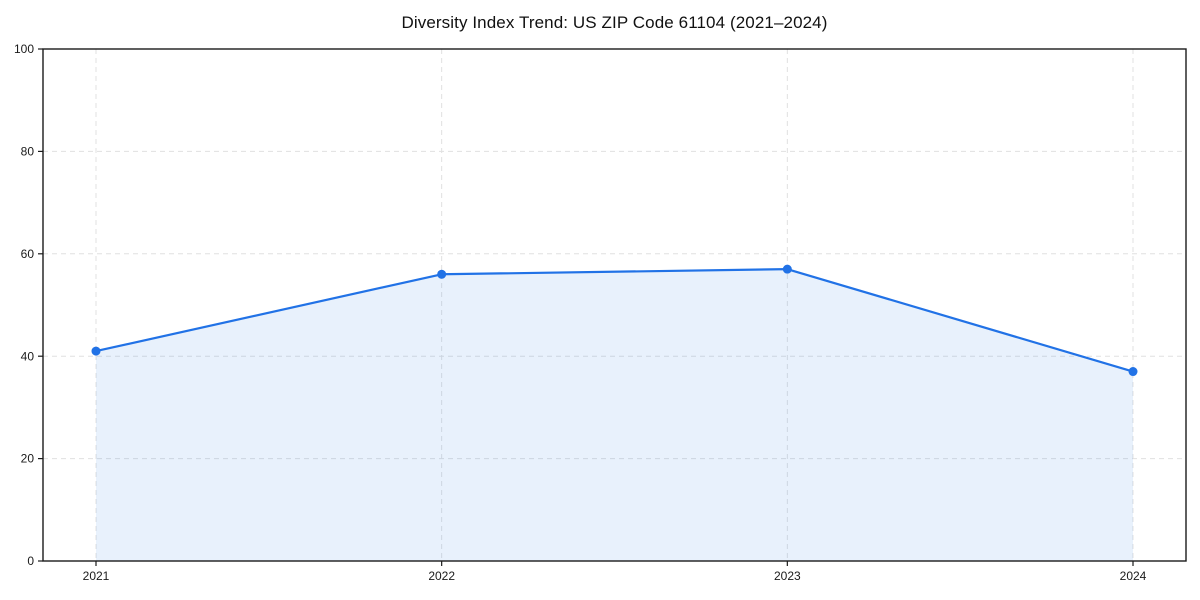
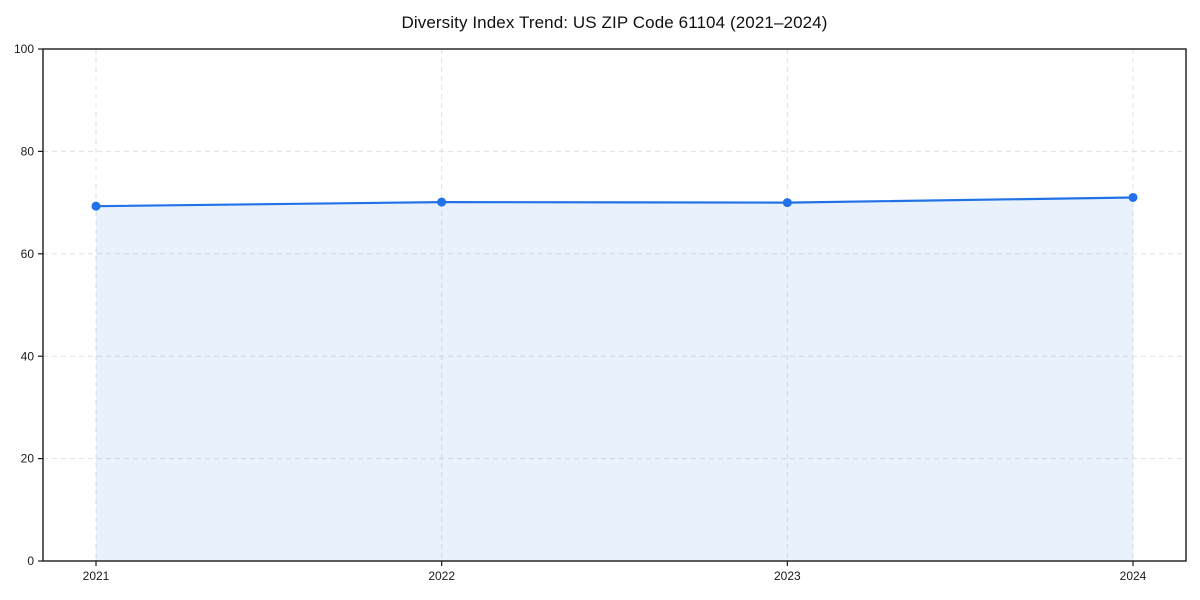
2021: 41 -> 69
2022: 56 -> 70
2023: 57 -> 70
2024: 37 -> 71
